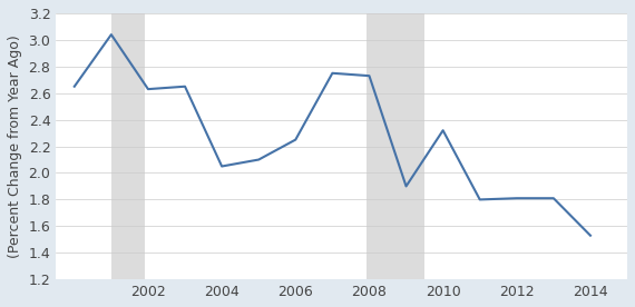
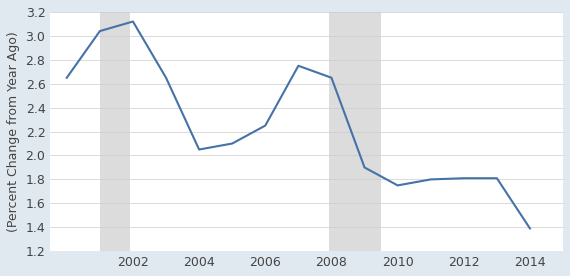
2002: 2.63 -> 3.12
2008: 2.73 -> 2.65
2010: 2.32 -> 1.75
2014: 1.53 -> 1.39
